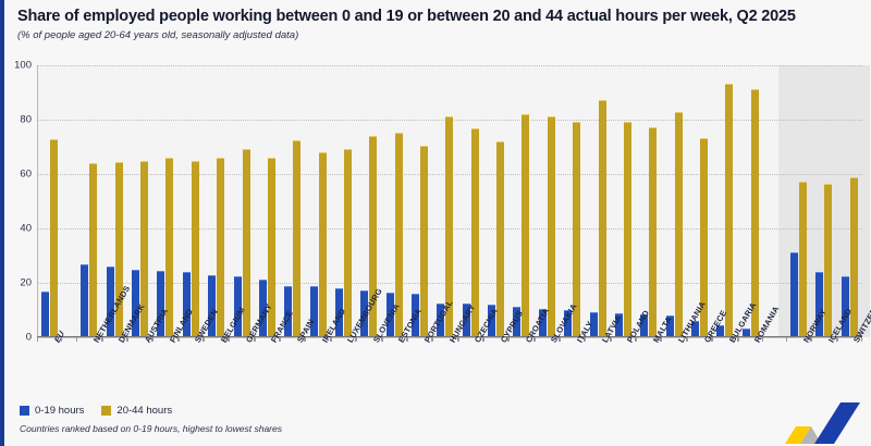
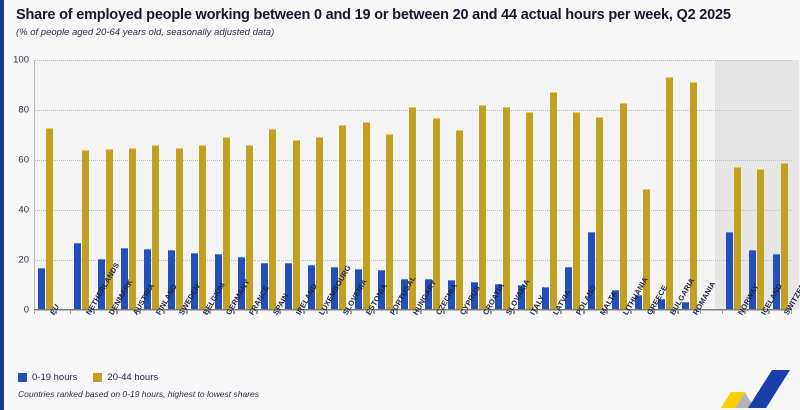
0-19 hours/DENMARK: 26 -> 20
0-19 hours/POLAND: 8 -> 17
0-19 hours/MALTA: 8 -> 31
20-44 hours/GREECE: 73 -> 48
